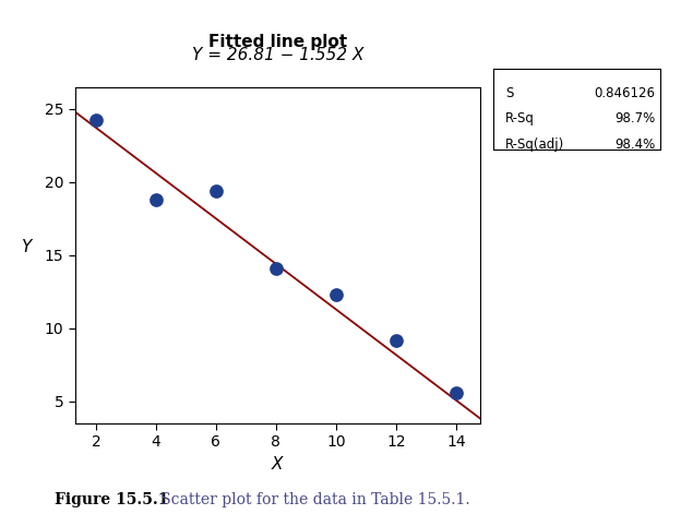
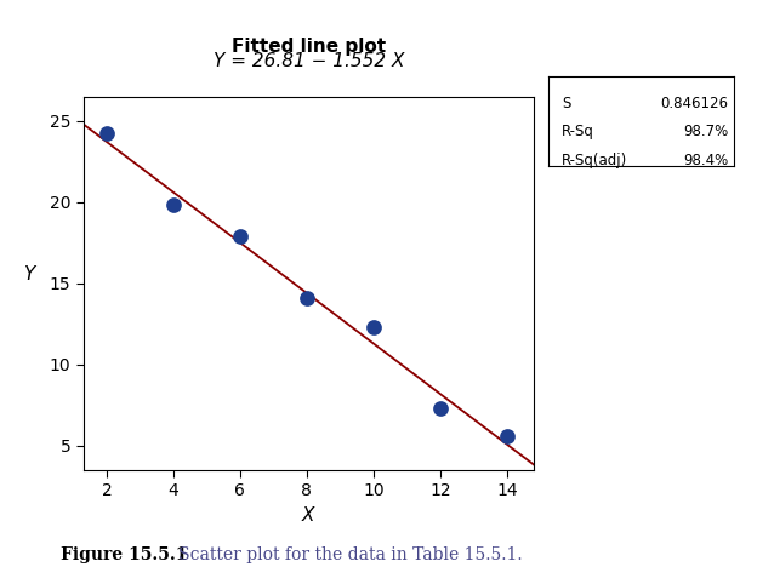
4: 18.8 -> 19.8
6: 19.4 -> 17.9
12: 9.2 -> 7.3
